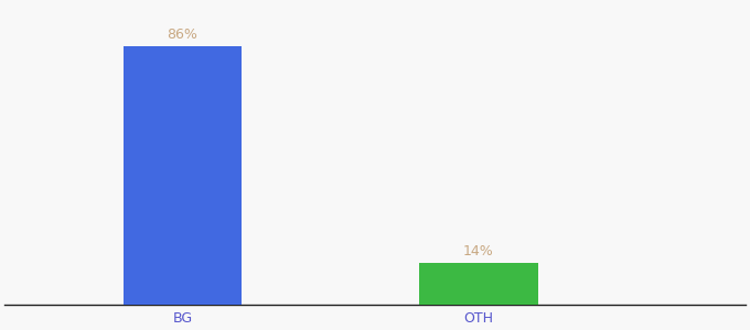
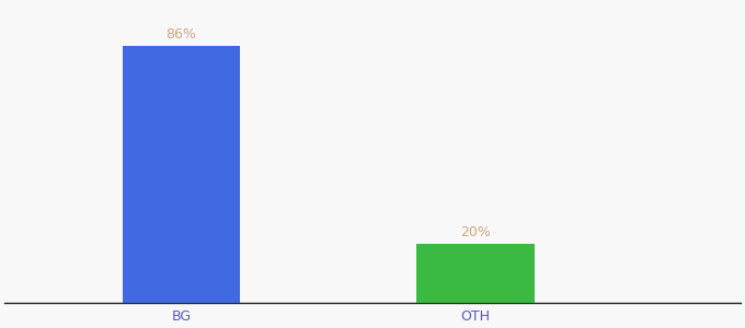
OTH: 14% -> 20%
